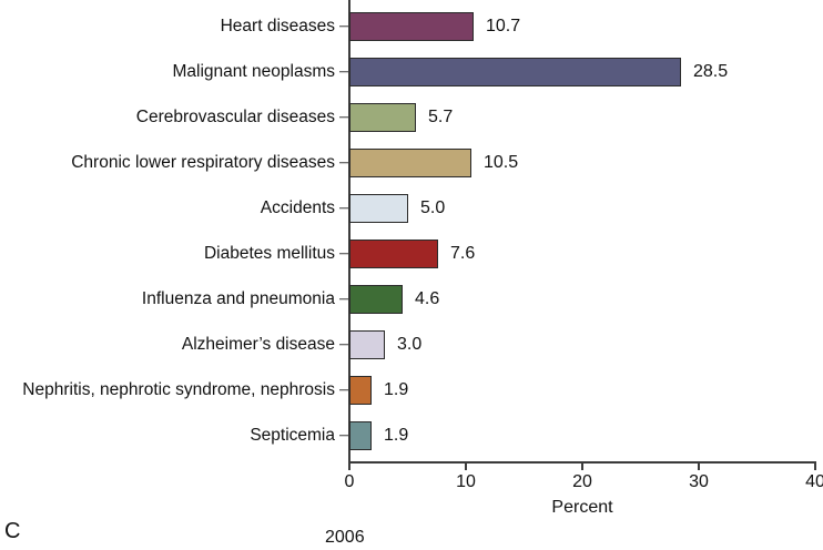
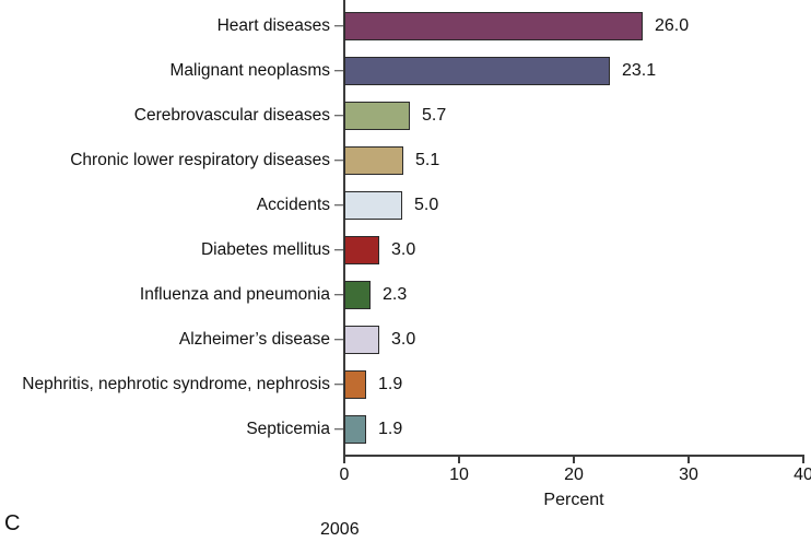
Heart diseases: 10.7 -> 26.0
Malignant neoplasms: 28.5 -> 23.1
Chronic lower respiratory diseases: 10.5 -> 5.1
Diabetes mellitus: 7.6 -> 3.0
Influenza and pneumonia: 4.6 -> 2.3
